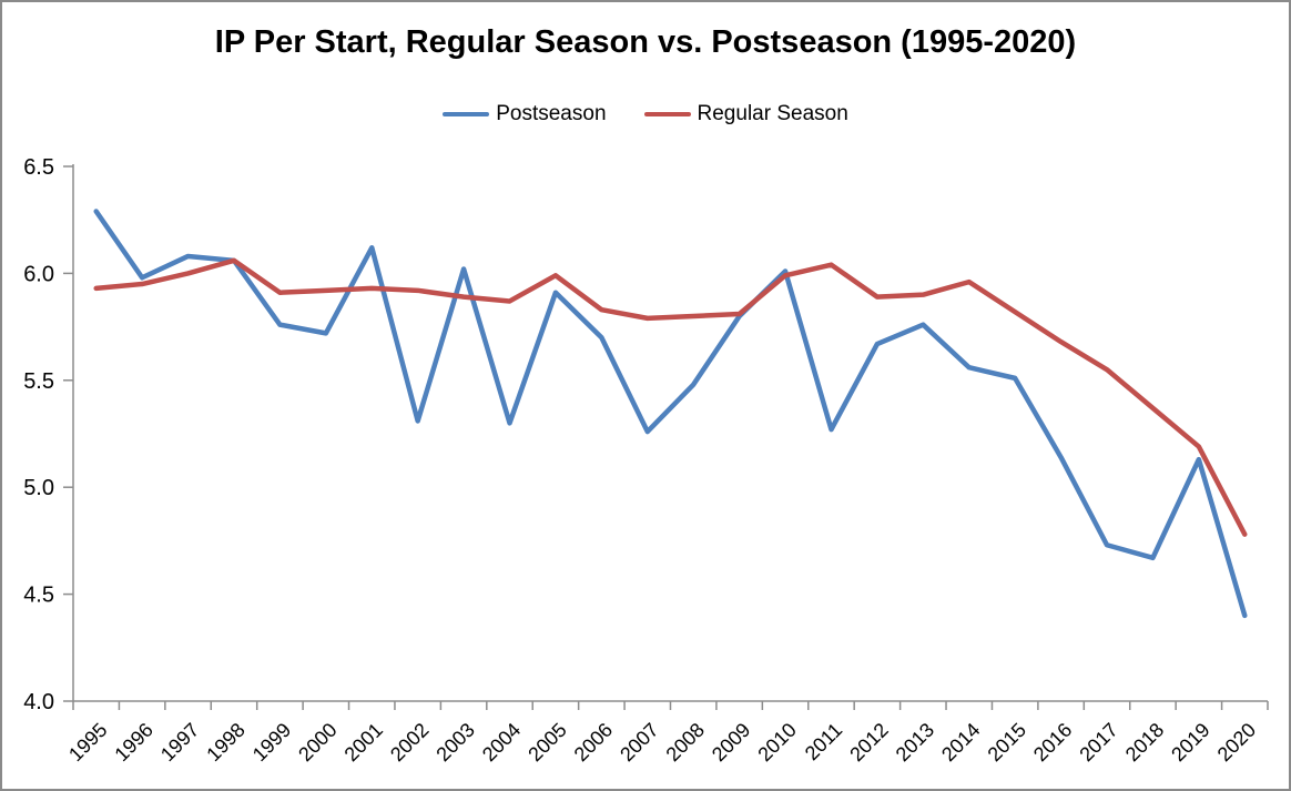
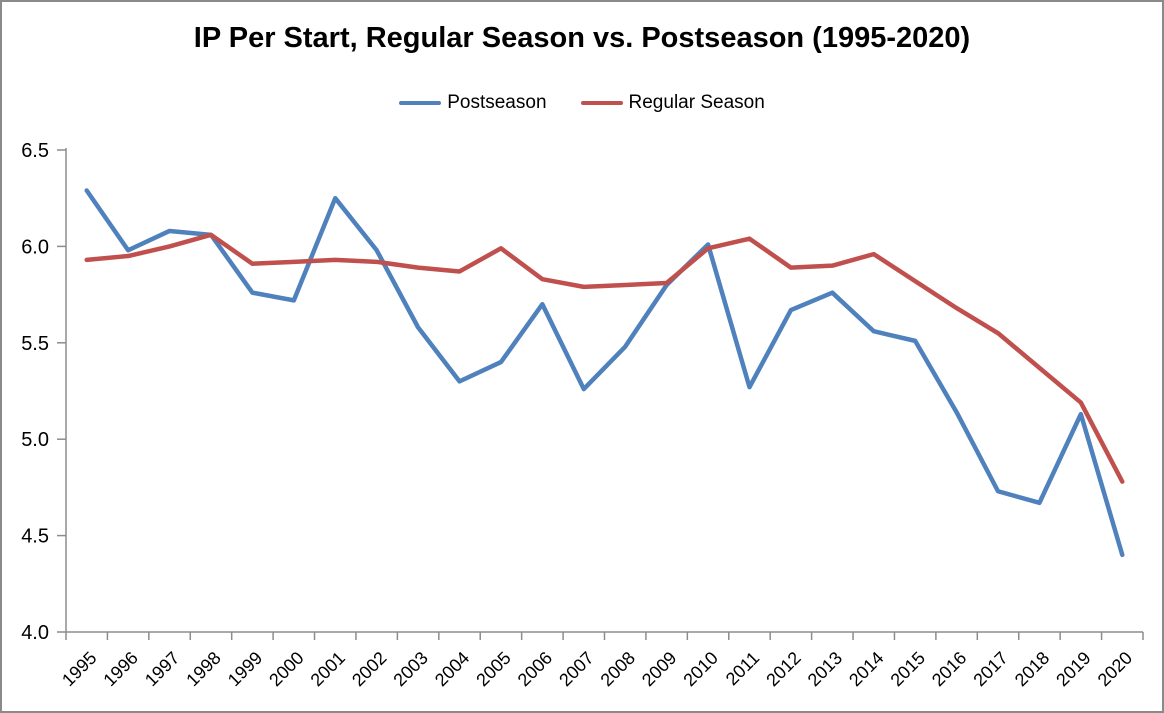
Postseason/2001: 6.12 -> 6.25
Postseason/2002: 5.31 -> 5.98
Postseason/2003: 6.02 -> 5.58
Postseason/2005: 5.91 -> 5.40
